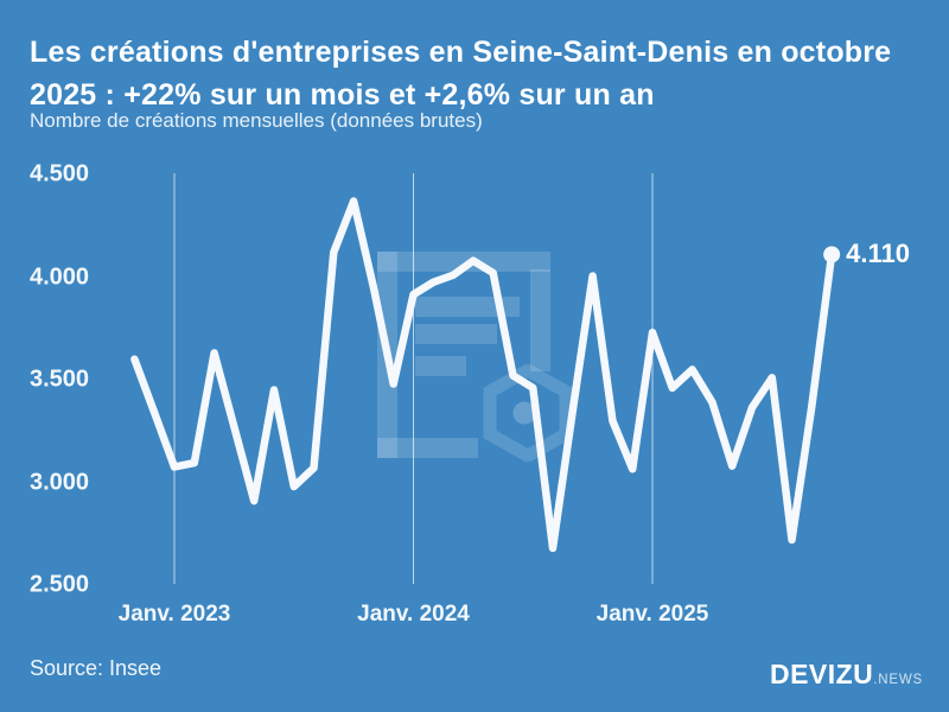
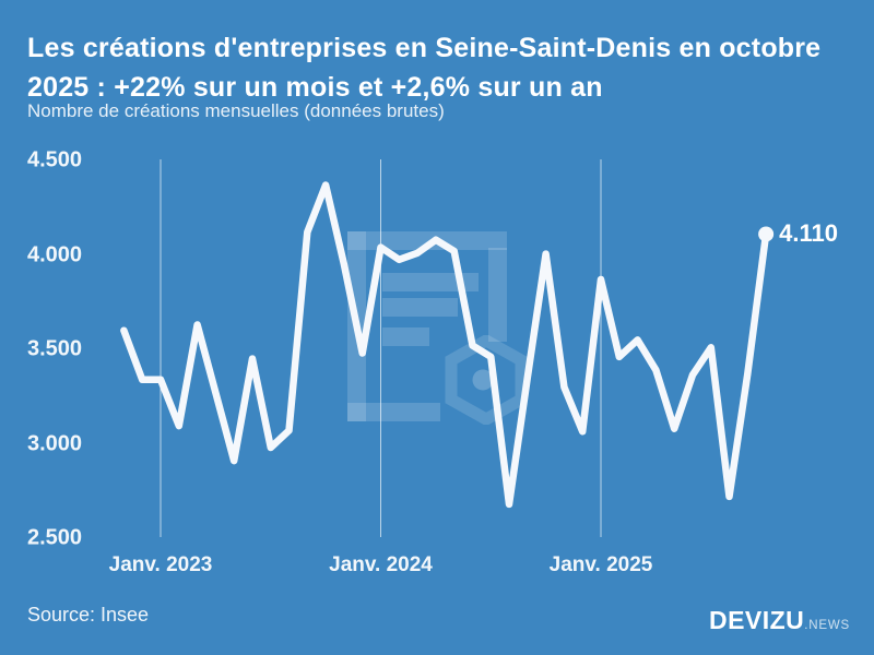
Janv. 2023: 3080 -> 3340
Janv. 2024: 3920 -> 4040
Janv. 2025: 3730 -> 3870
